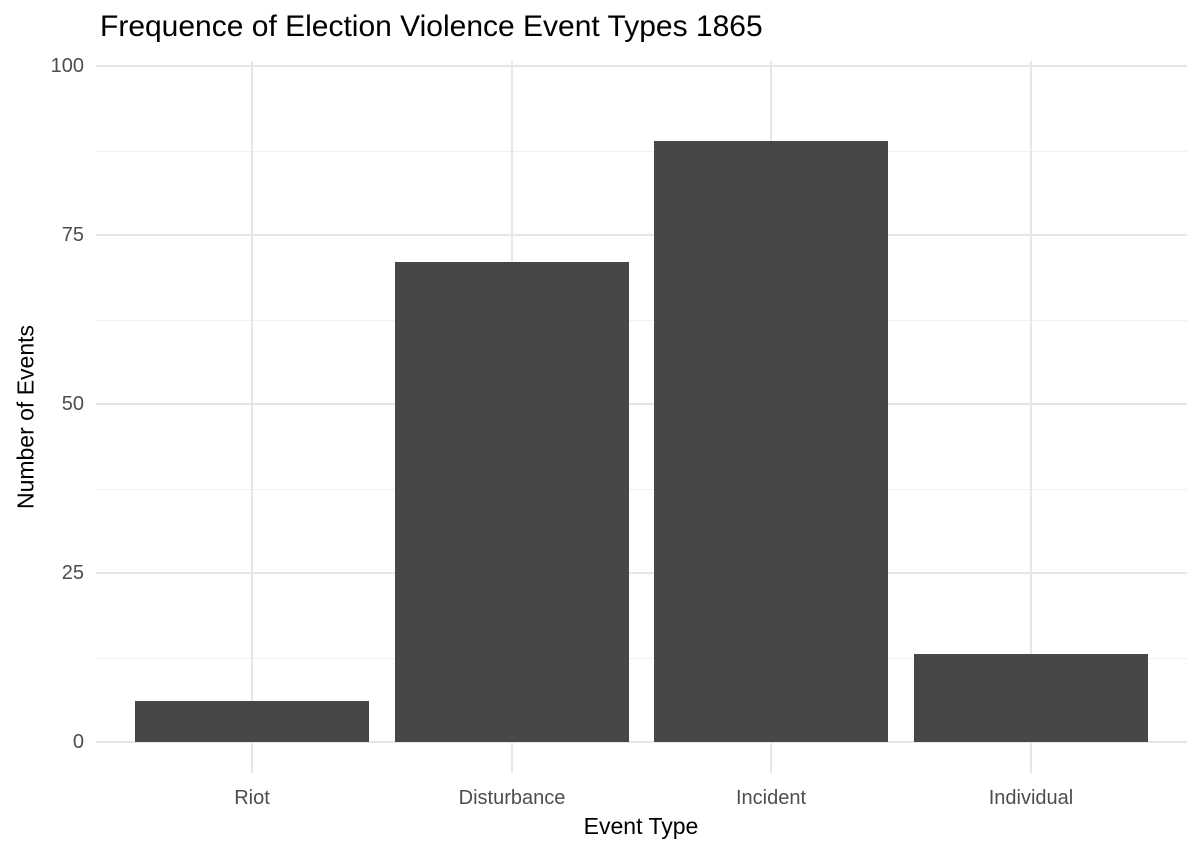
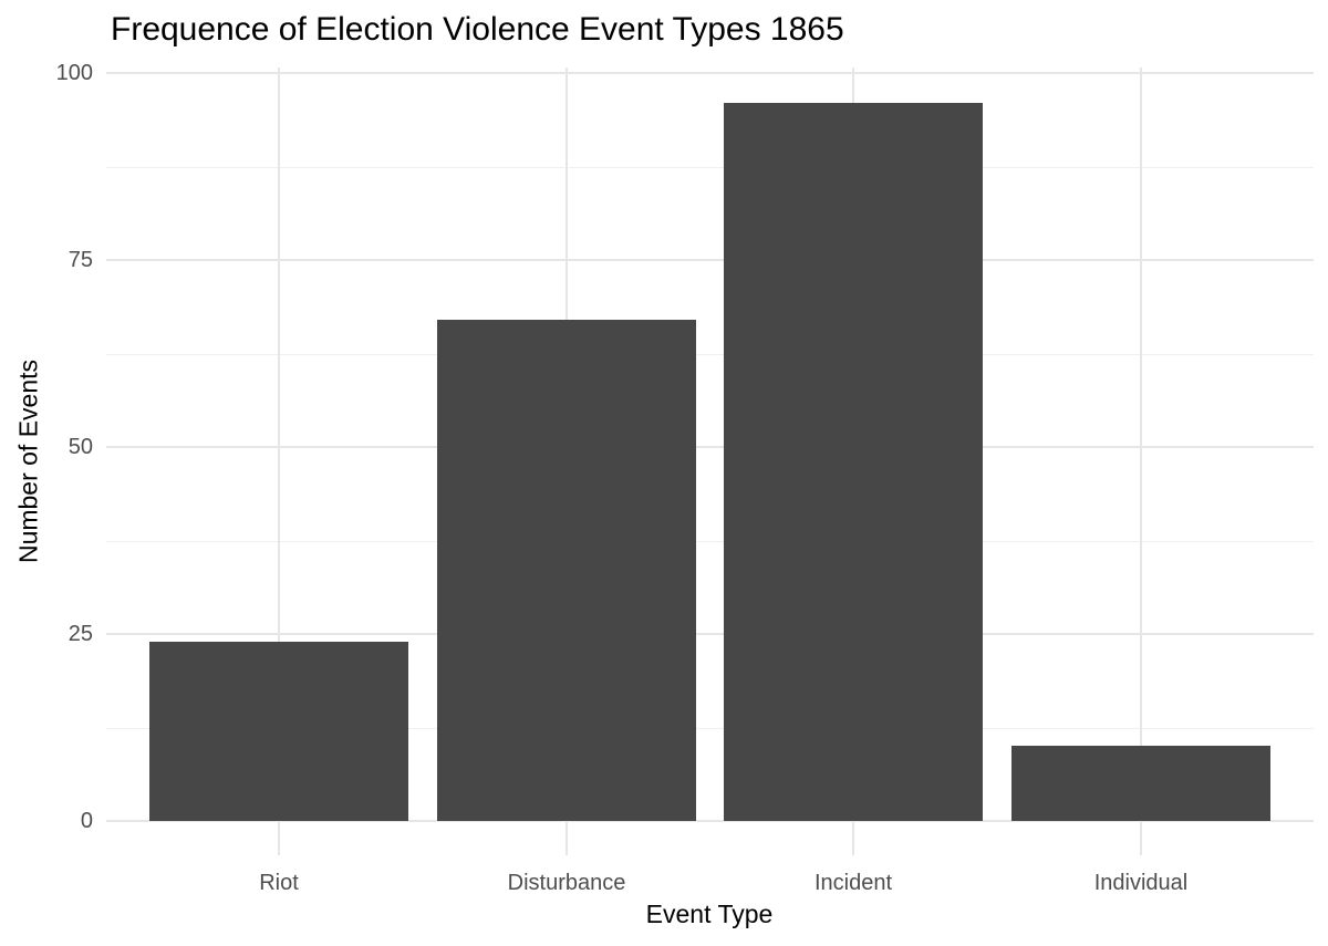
Riot: 6 -> 24
Disturbance: 71 -> 67
Incident: 89 -> 96
Individual: 13 -> 10
